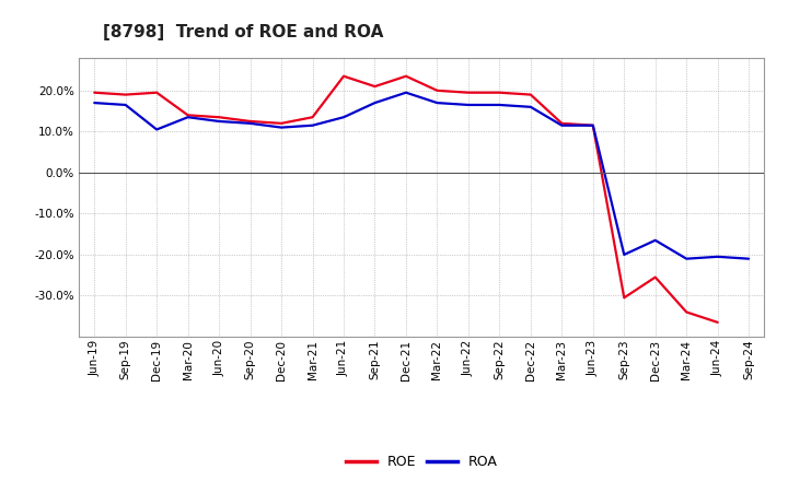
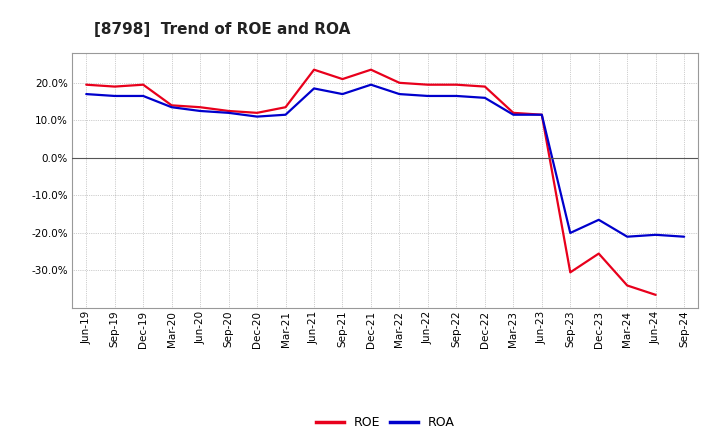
ROA/Dec-19: 10.5% -> 16.5%
ROA/Jun-21: 13.5% -> 18.5%
